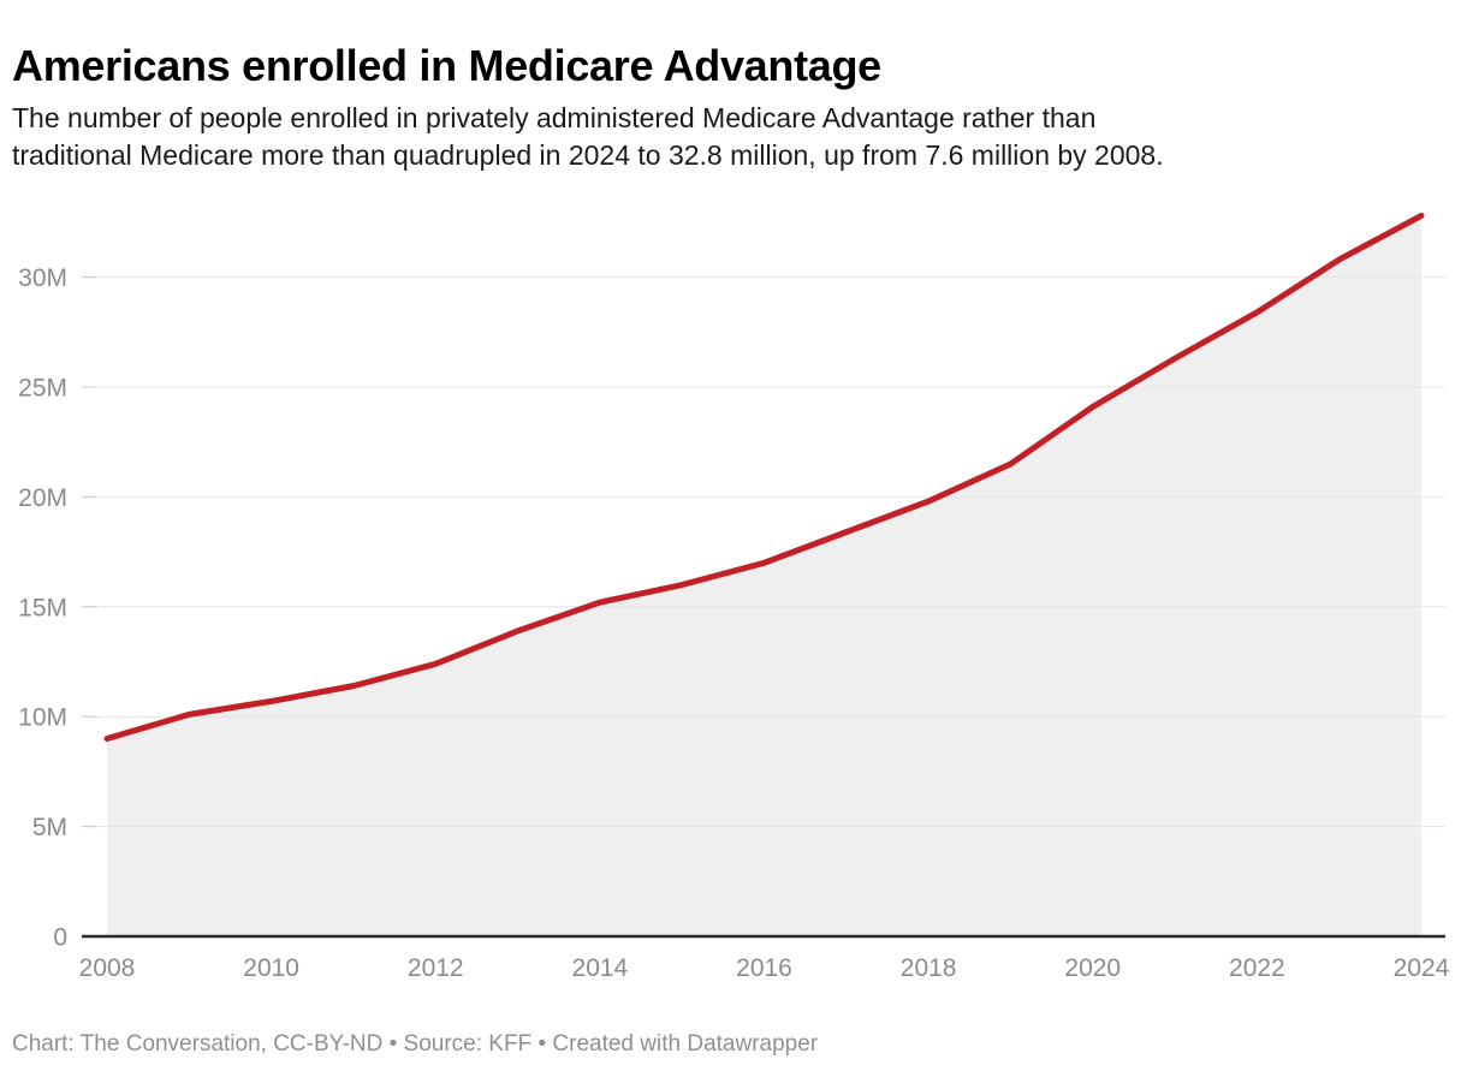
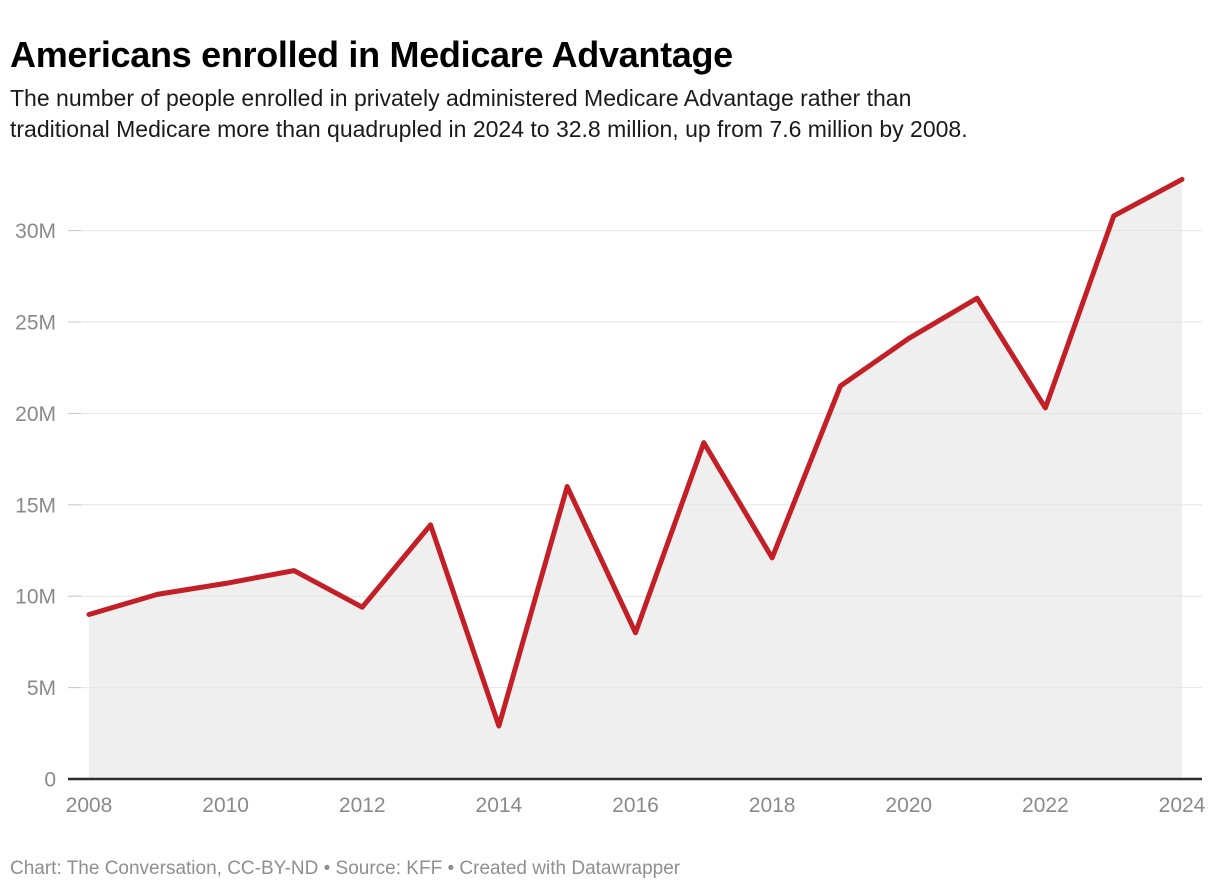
2012: 12.4M -> 9.4M
2014: 15.2M -> 2.9M
2016: 17.0M -> 8.0M
2018: 19.8M -> 12.1M
2022: 28.4M -> 20.3M
